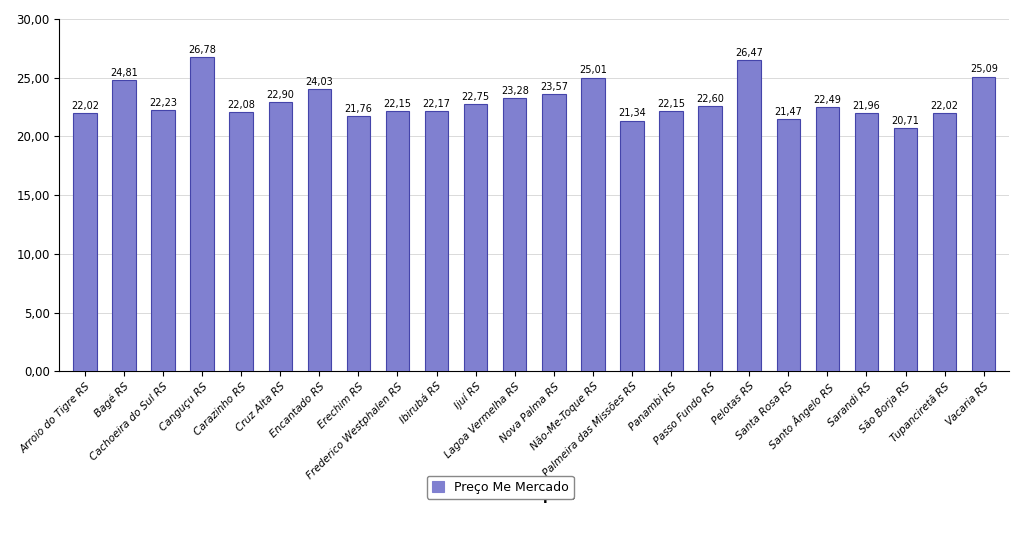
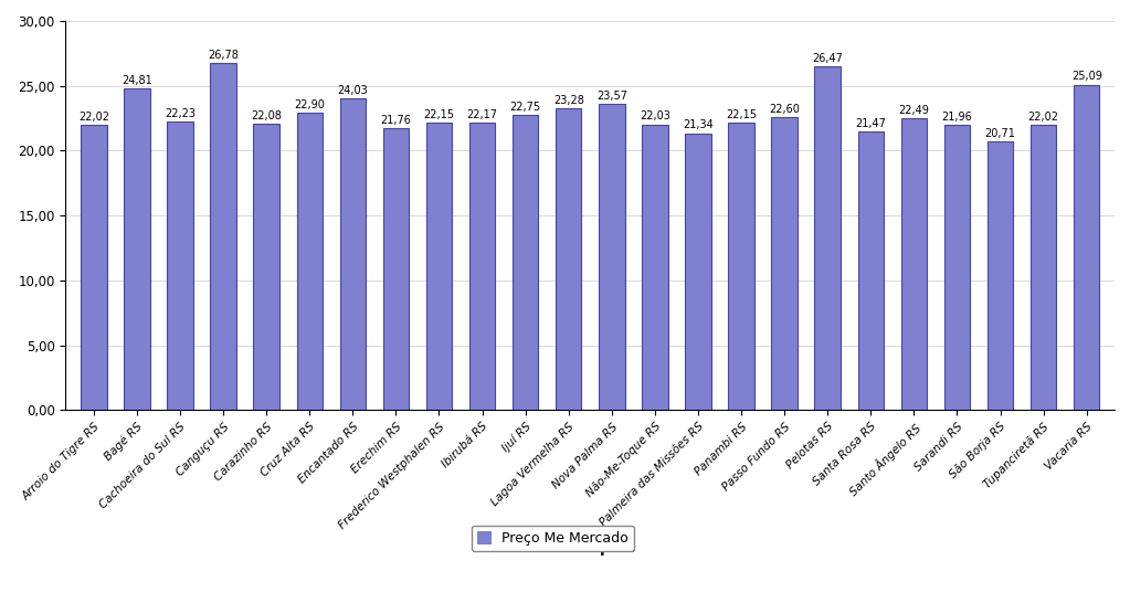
Não-Me-Toque RS: 25,01 -> 22,03
